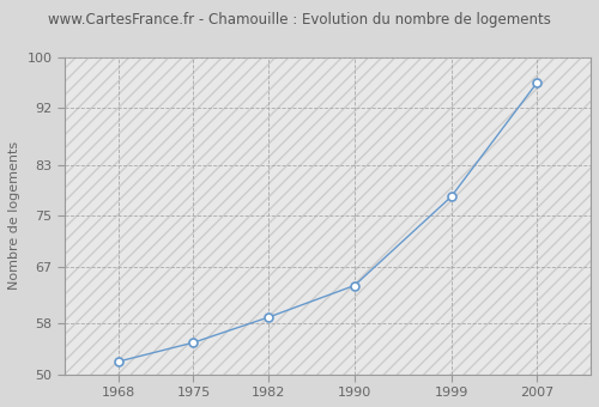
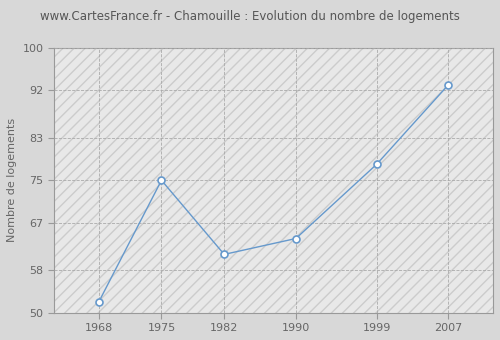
1975: 55 -> 75
1982: 59 -> 61
2007: 96 -> 93
